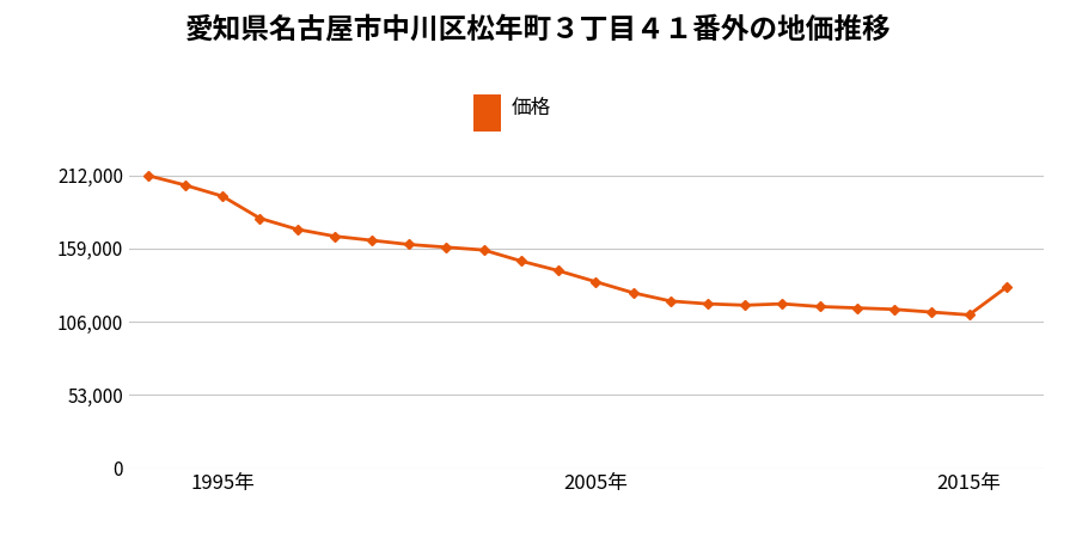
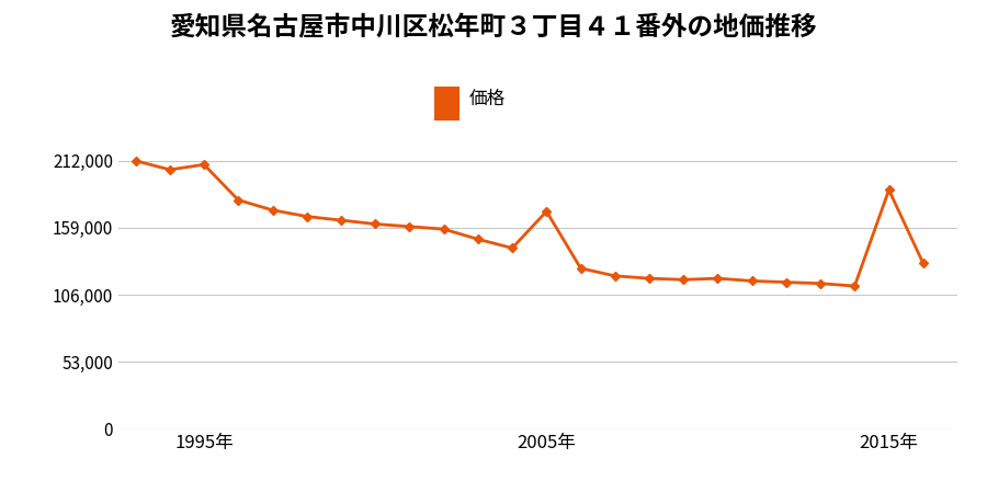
1995年: 197,000 -> 209,000
2005年: 135,000 -> 172,000
2015年: 111,000 -> 189,000
